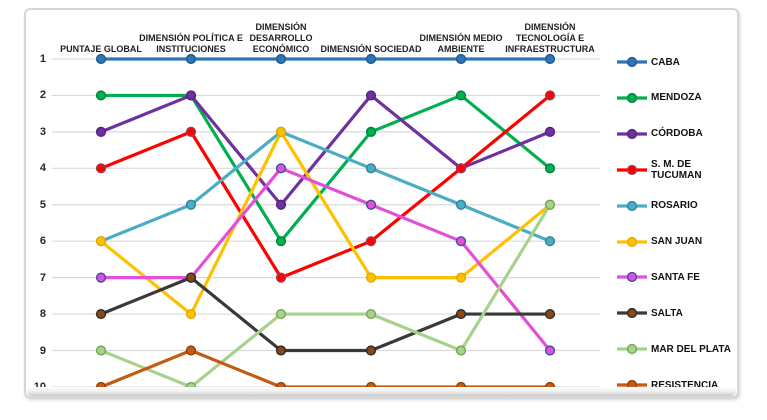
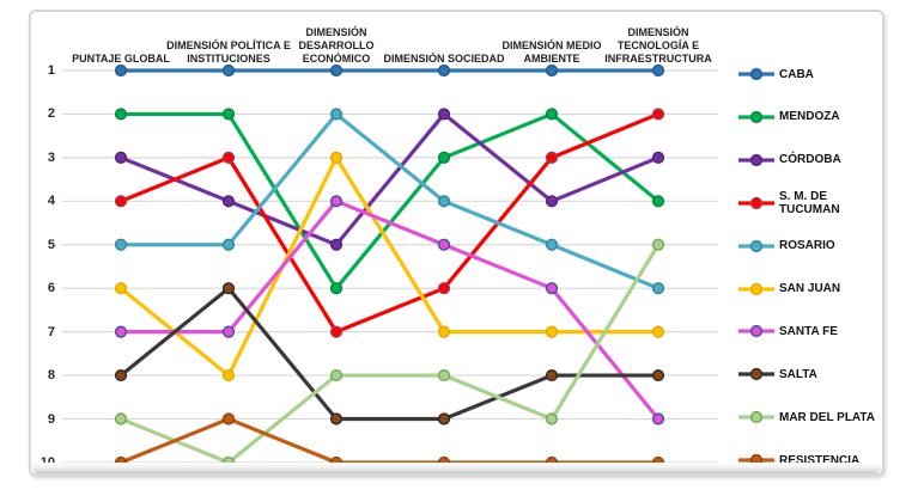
ROSARIO/PUNTAJE GLOBAL: 6 -> 5
CÓRDOBA/DIMENSIÓN POLÍTICA E INSTITUCIONES: 2 -> 4
SALTA/DIMENSIÓN POLÍTICA E INSTITUCIONES: 7 -> 6
ROSARIO/DIMENSIÓN DESARROLLO ECONÓMICO: 3 -> 2
S. M. DE TUCUMAN/DIMENSIÓN MEDIO AMBIENTE: 4 -> 3
SAN JUAN/DIMENSIÓN TECNOLOGÍA E INFRAESTRUCTURA: 5 -> 7
